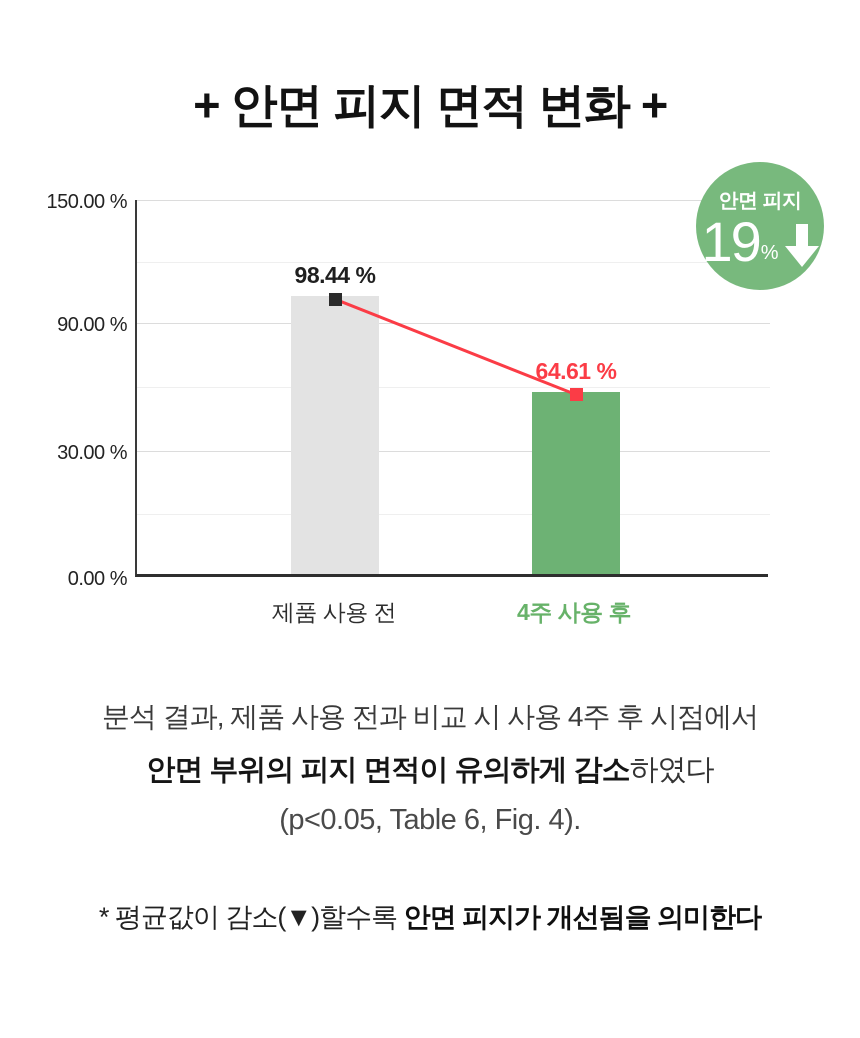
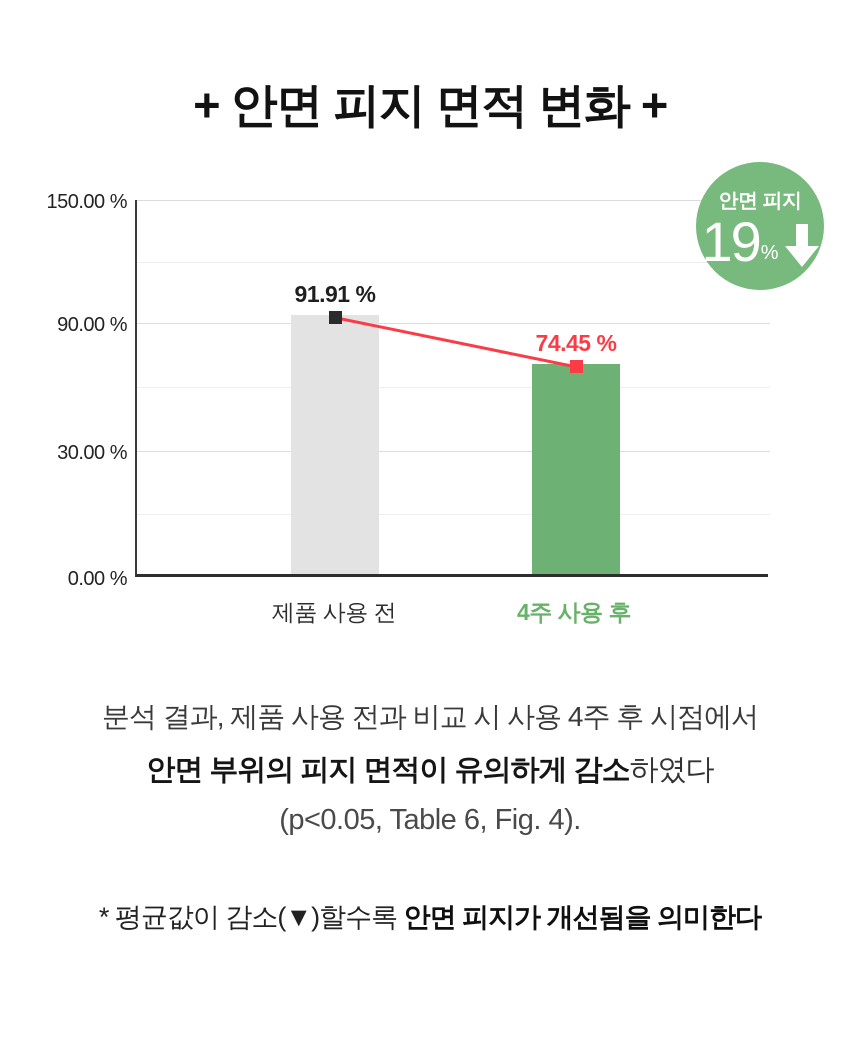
제품 사용 전: 98.44 -> 91.91
4주 사용 후: 64.61 -> 74.45
